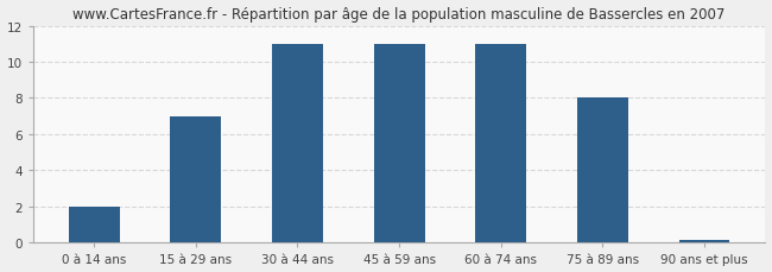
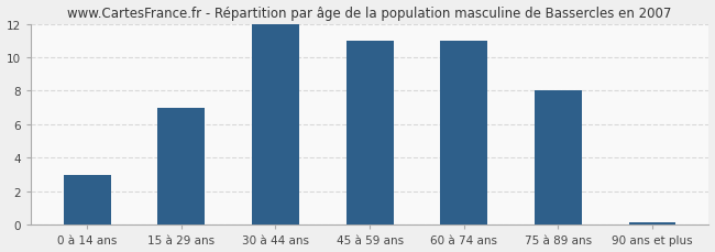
0 à 14 ans: 2.0 -> 3.0
30 à 44 ans: 11.0 -> 12.0
